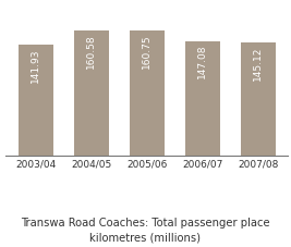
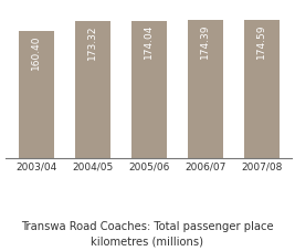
2003/04: 141.93 -> 160.40
2004/05: 160.58 -> 173.32
2005/06: 160.75 -> 174.04
2006/07: 147.08 -> 174.39
2007/08: 145.12 -> 174.59
